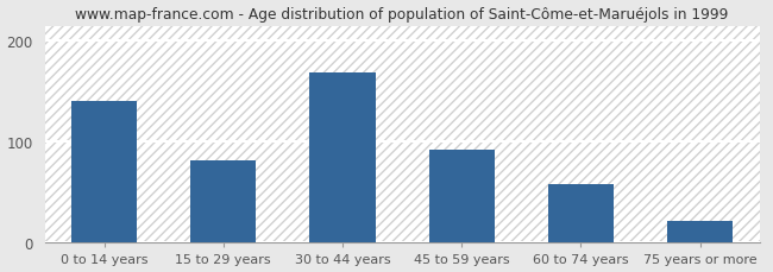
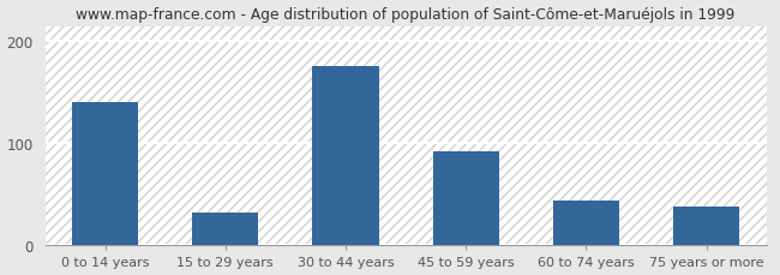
15 to 29 years: 82 -> 32
30 to 44 years: 168 -> 176
60 to 74 years: 58 -> 44
75 years or more: 22 -> 38
